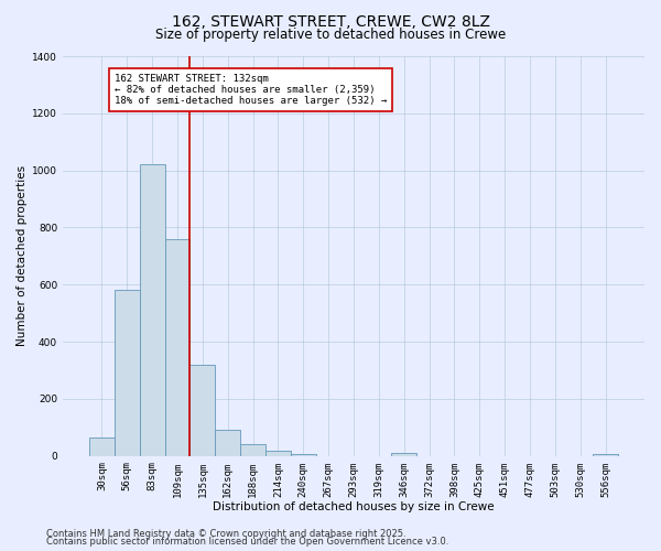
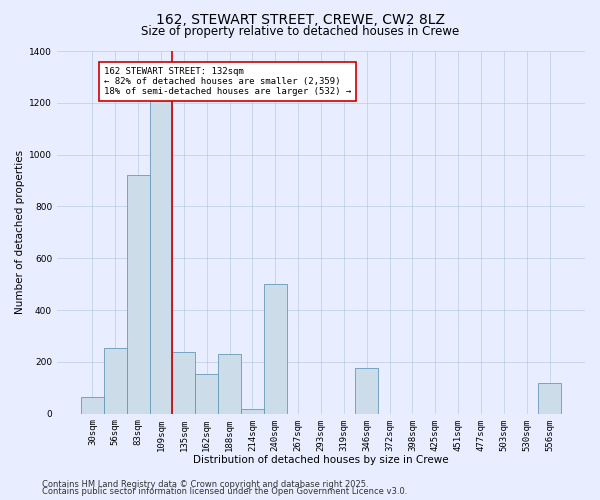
56sqm: 580 -> 255
83sqm: 1020 -> 920
109sqm: 760 -> 1215
135sqm: 320 -> 240
162sqm: 90 -> 155
188sqm: 40 -> 230
240sqm: 5 -> 500
346sqm: 10 -> 175
556sqm: 5 -> 120
